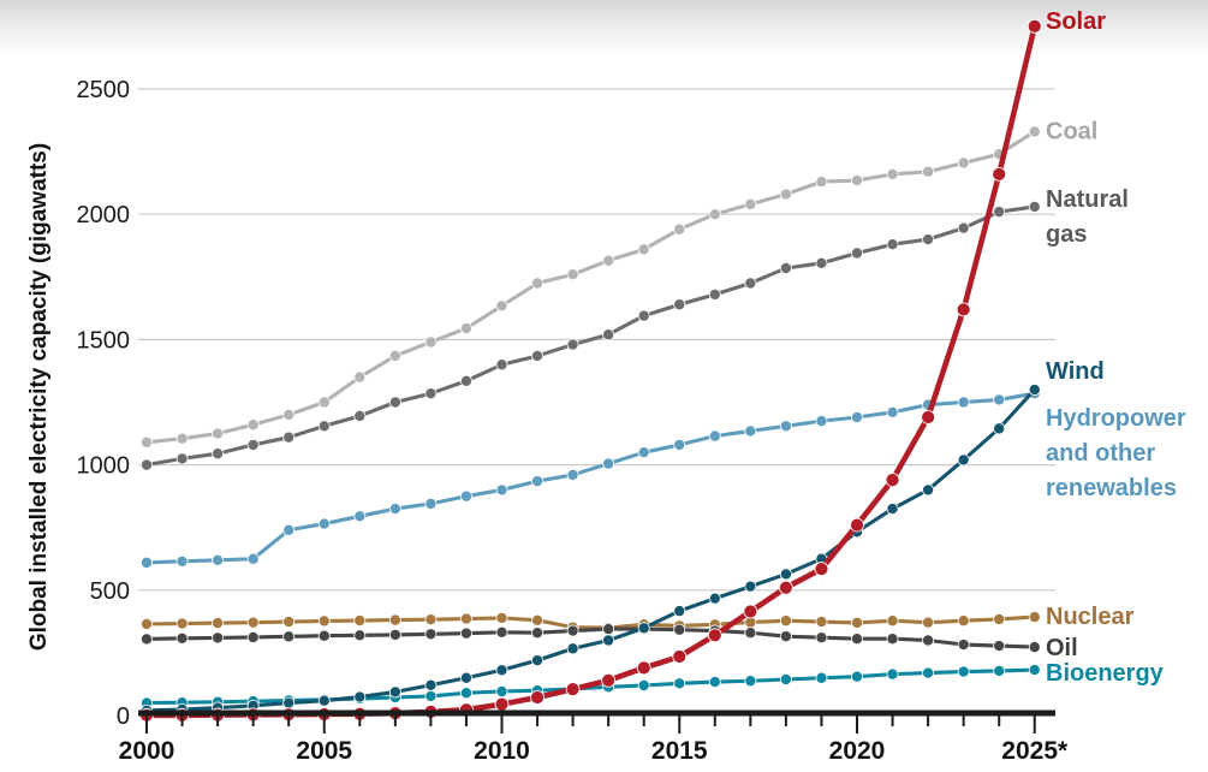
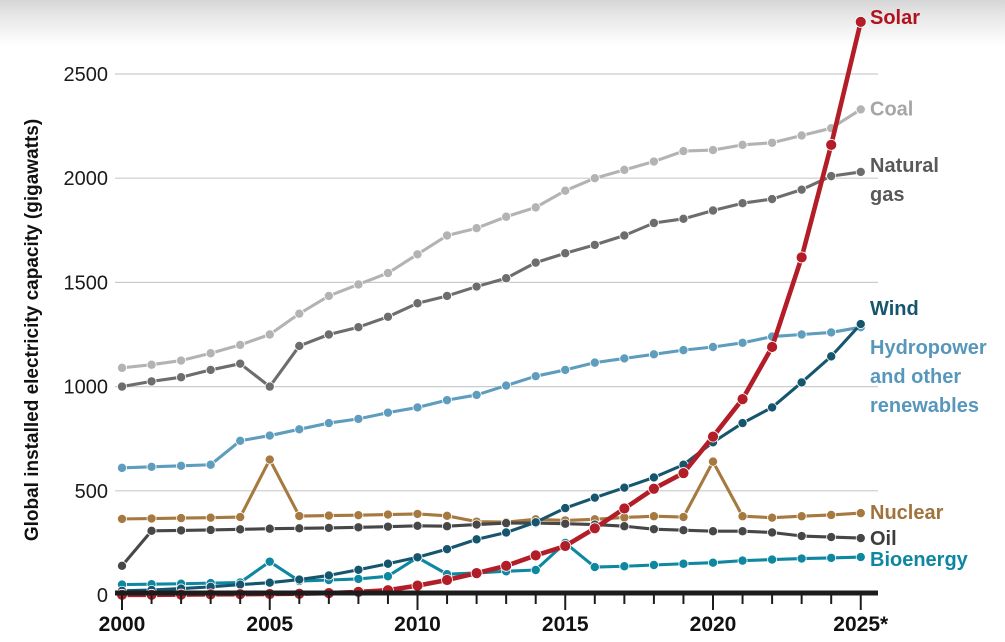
Oil/2000: 300 -> 140
Natural gas/2005: 1160 -> 1000
Nuclear/2005: 380 -> 650
Bioenergy/2005: 60 -> 160
Bioenergy/2010: 100 -> 180
Bioenergy/2015: 130 -> 250
Nuclear/2020: 370 -> 640
